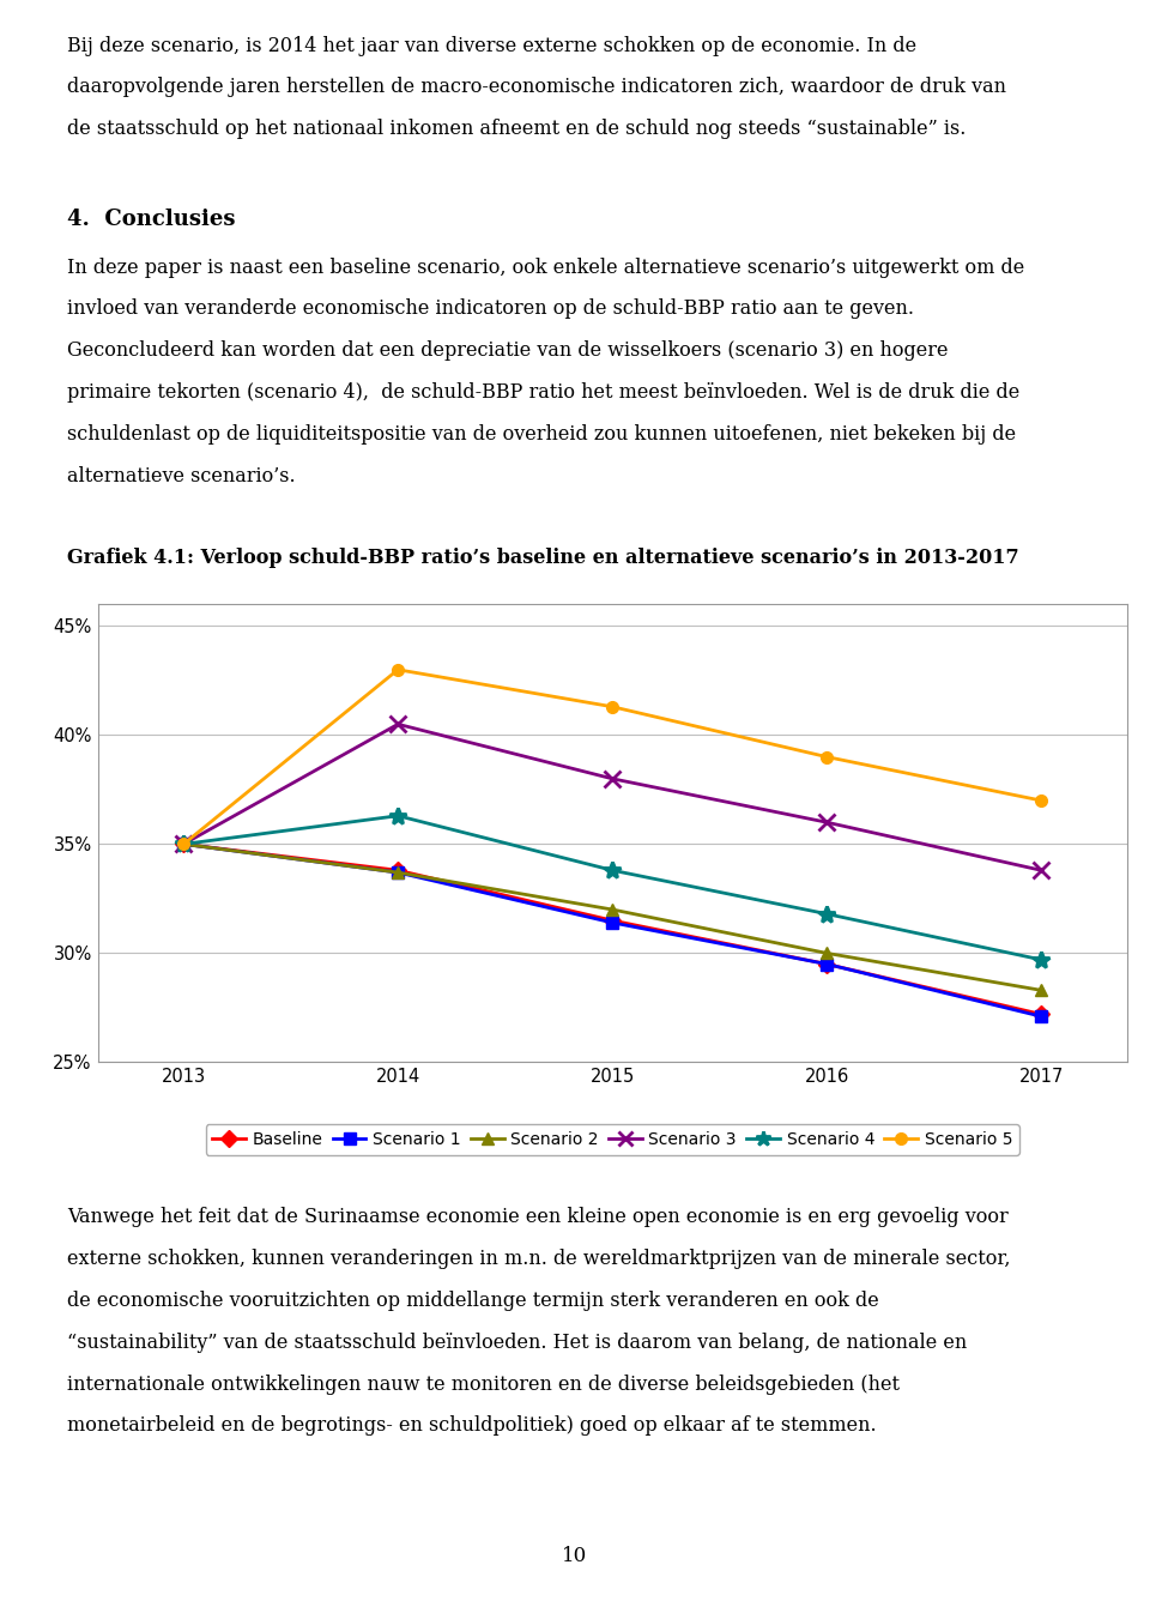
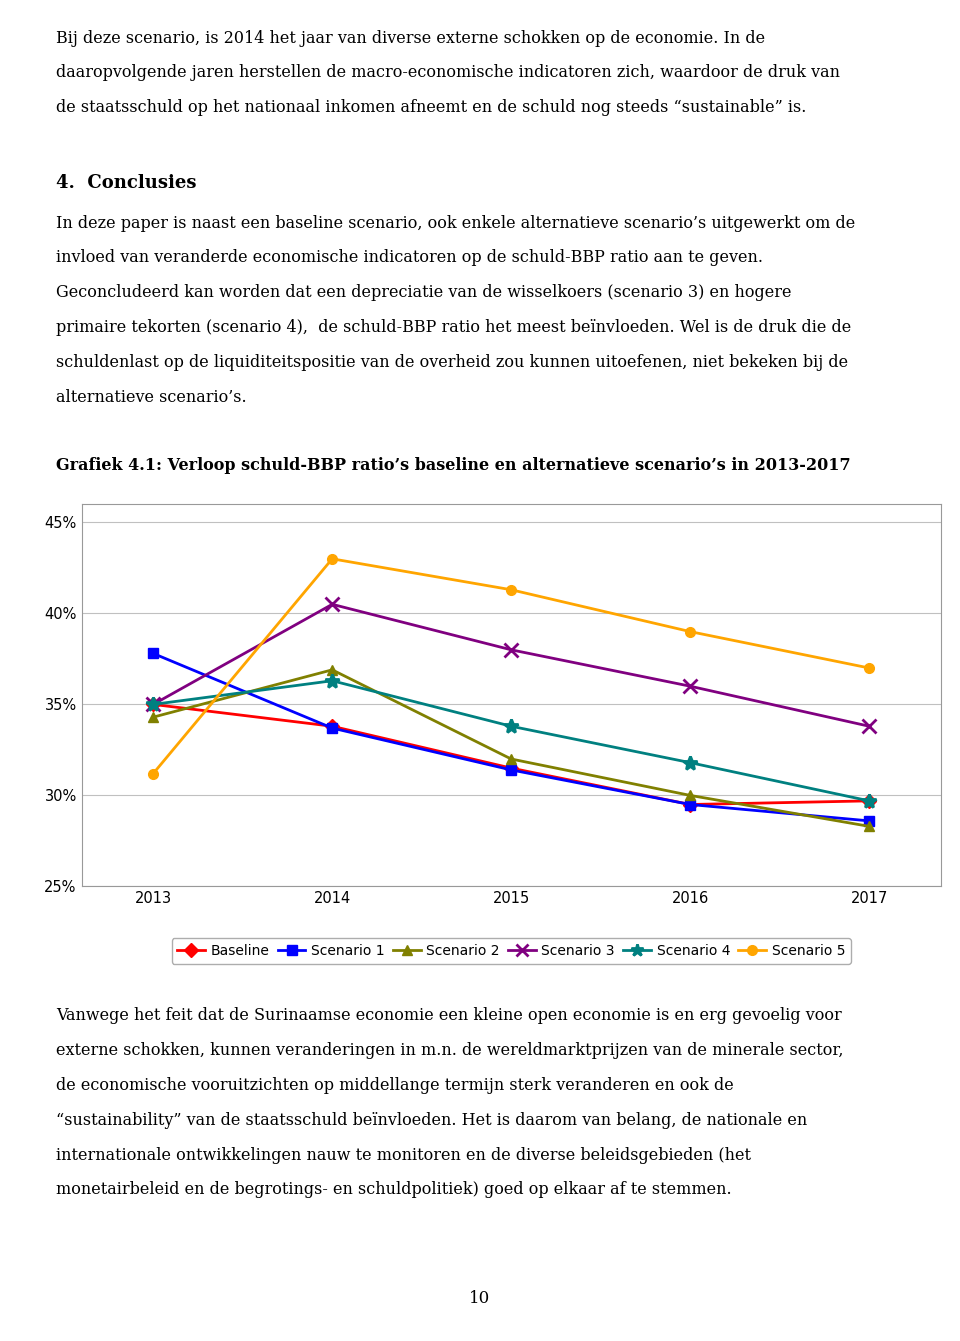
Scenario 1/2013: 35.0% -> 37.8%
Scenario 2/2013: 35.0% -> 34.3%
Scenario 5/2013: 35.0% -> 31.2%
Scenario 2/2014: 33.7% -> 36.9%
Baseline/2017: 27.2% -> 29.7%
Scenario 1/2017: 27.1% -> 28.6%
